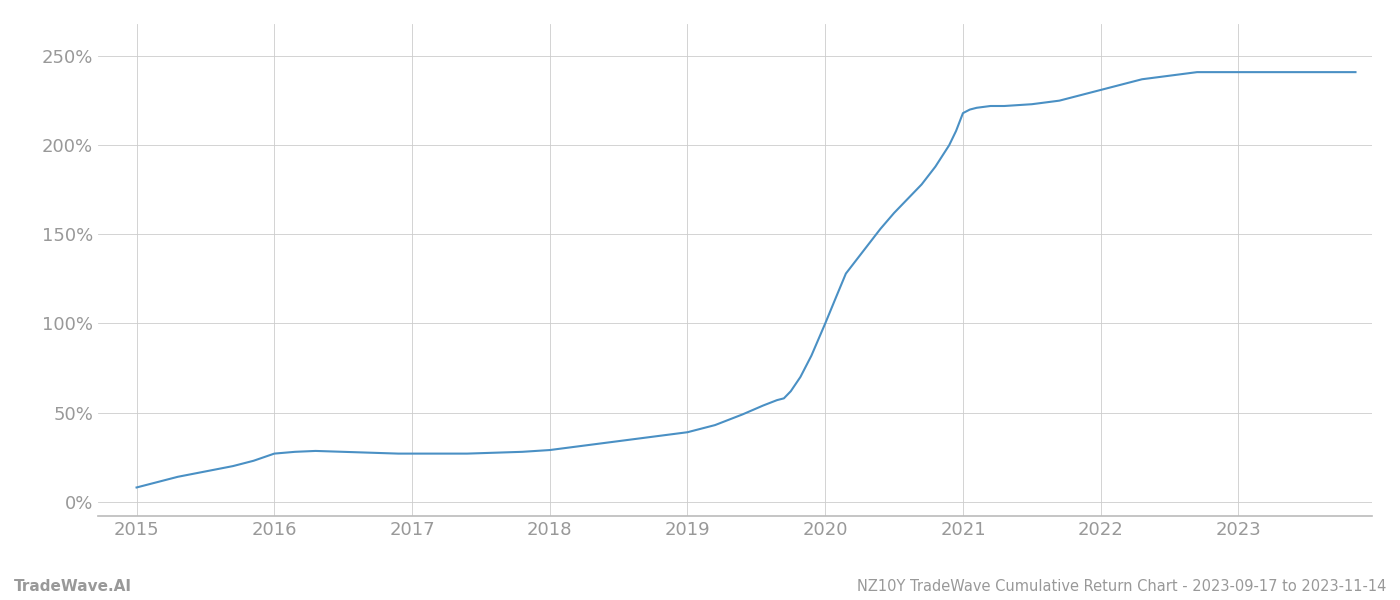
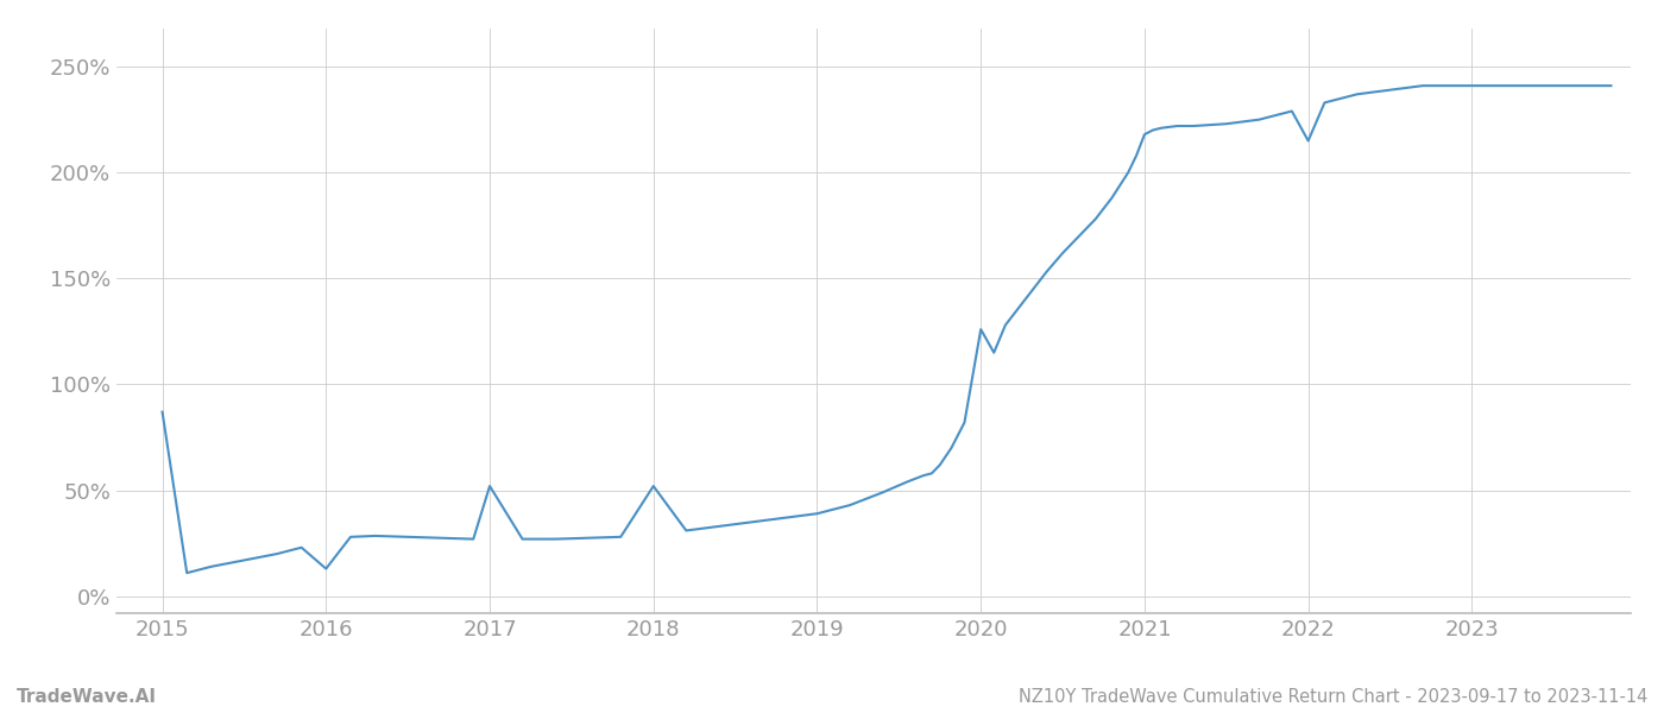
2015: 8% -> 87%
2016: 27% -> 13%
2017: 27% -> 52%
2018: 29% -> 52%
2020: 100% -> 126%
2022: 231% -> 215%
